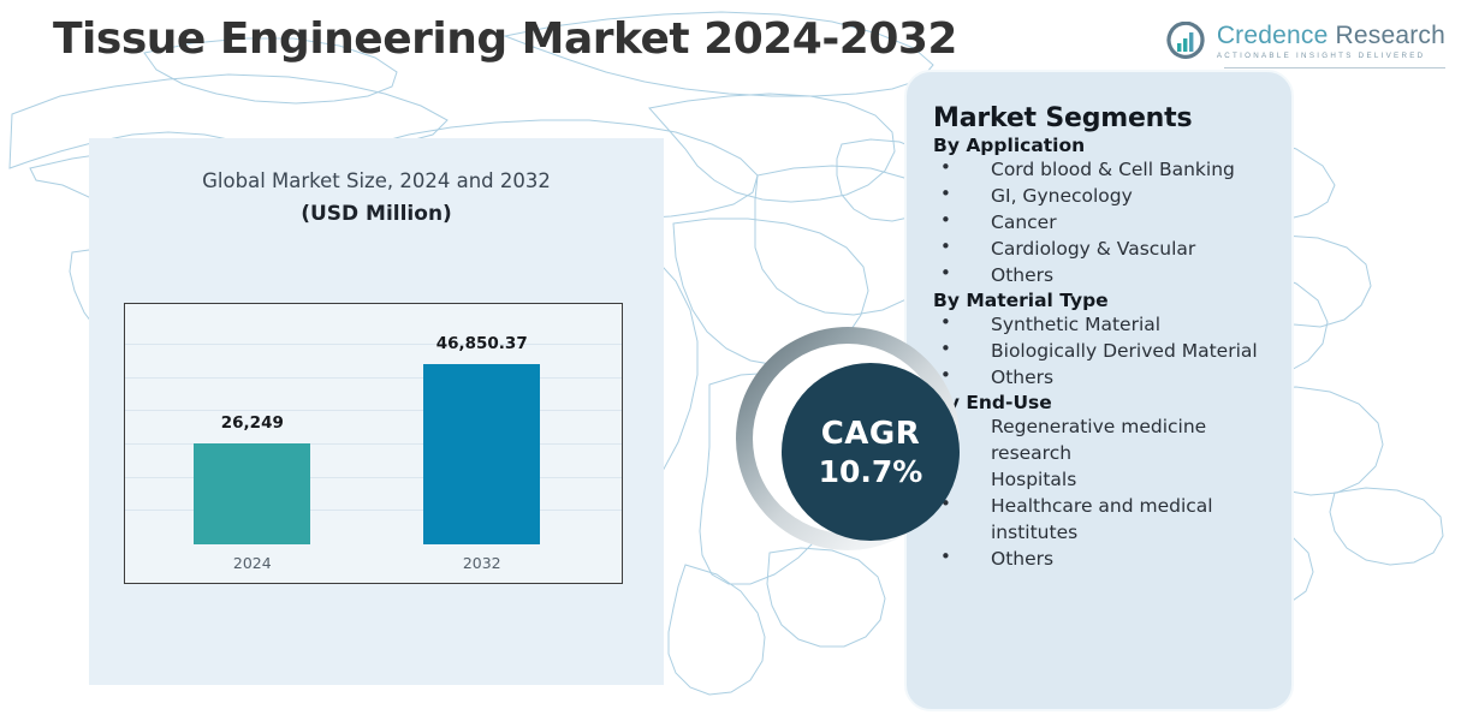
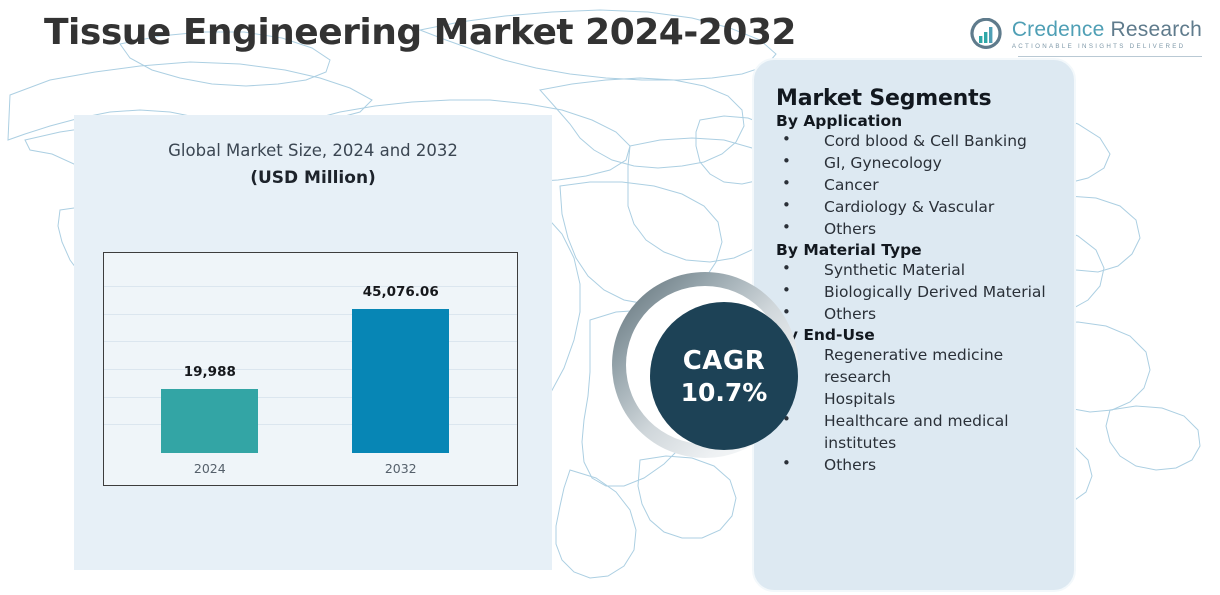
2024: 26,249 -> 19,988
2032: 46,850.37 -> 45,076.06
